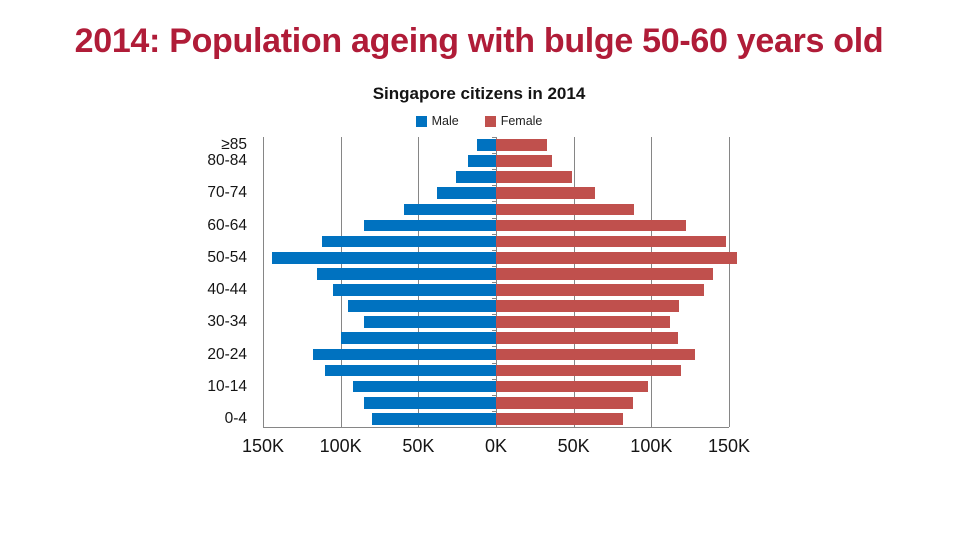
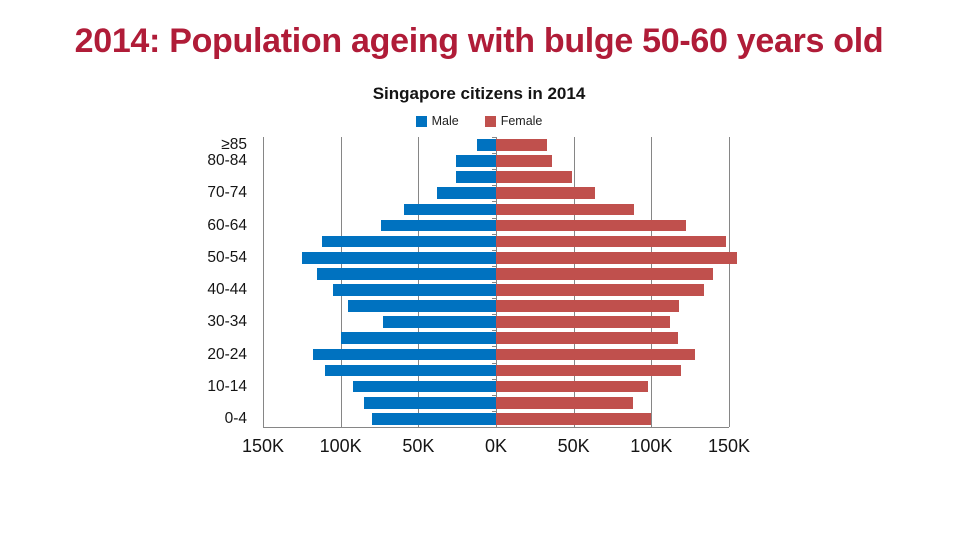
Female/0-4: 82K -> 100K
Male/30-34: 85K -> 73K
Male/50-54: 144K -> 125K
Male/60-64: 85K -> 74K
Male/80-84: 18K -> 26K
